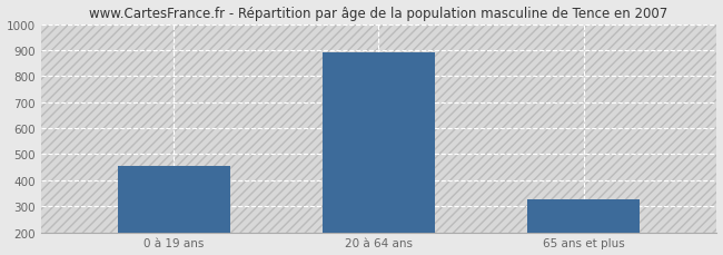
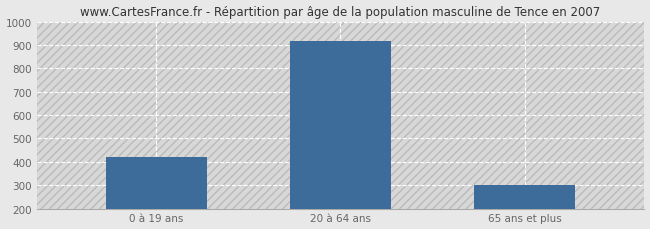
0 à 19 ans: 455 -> 420
20 à 64 ans: 890 -> 915
65 ans et plus: 325 -> 300
